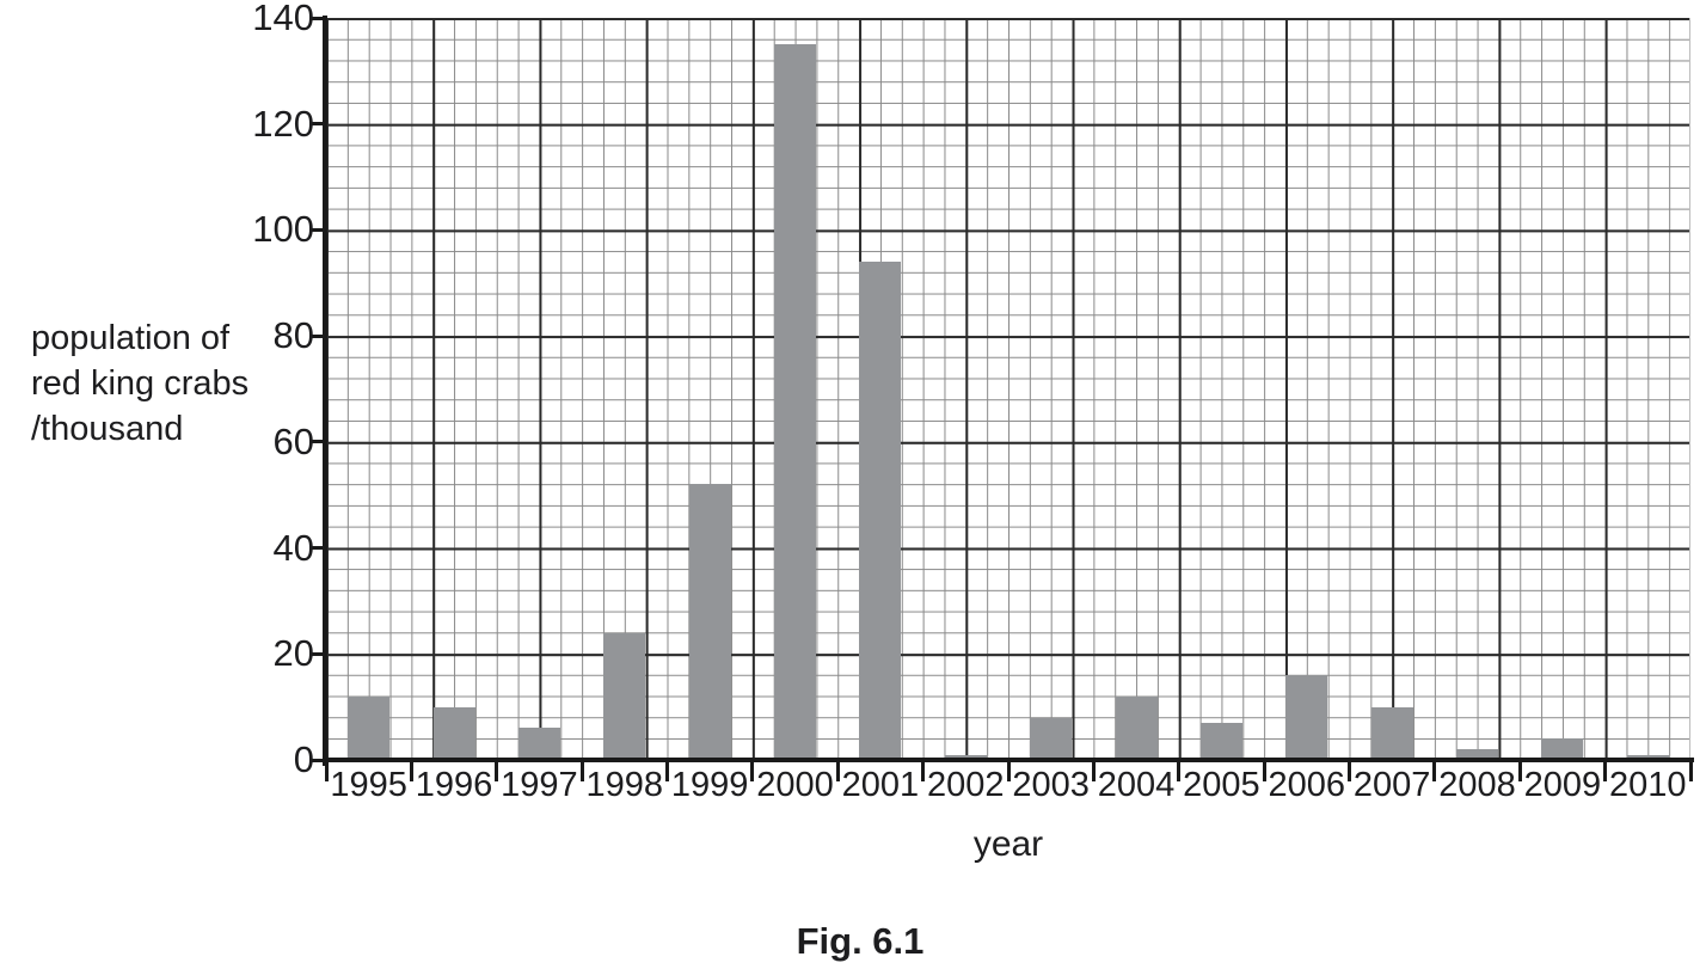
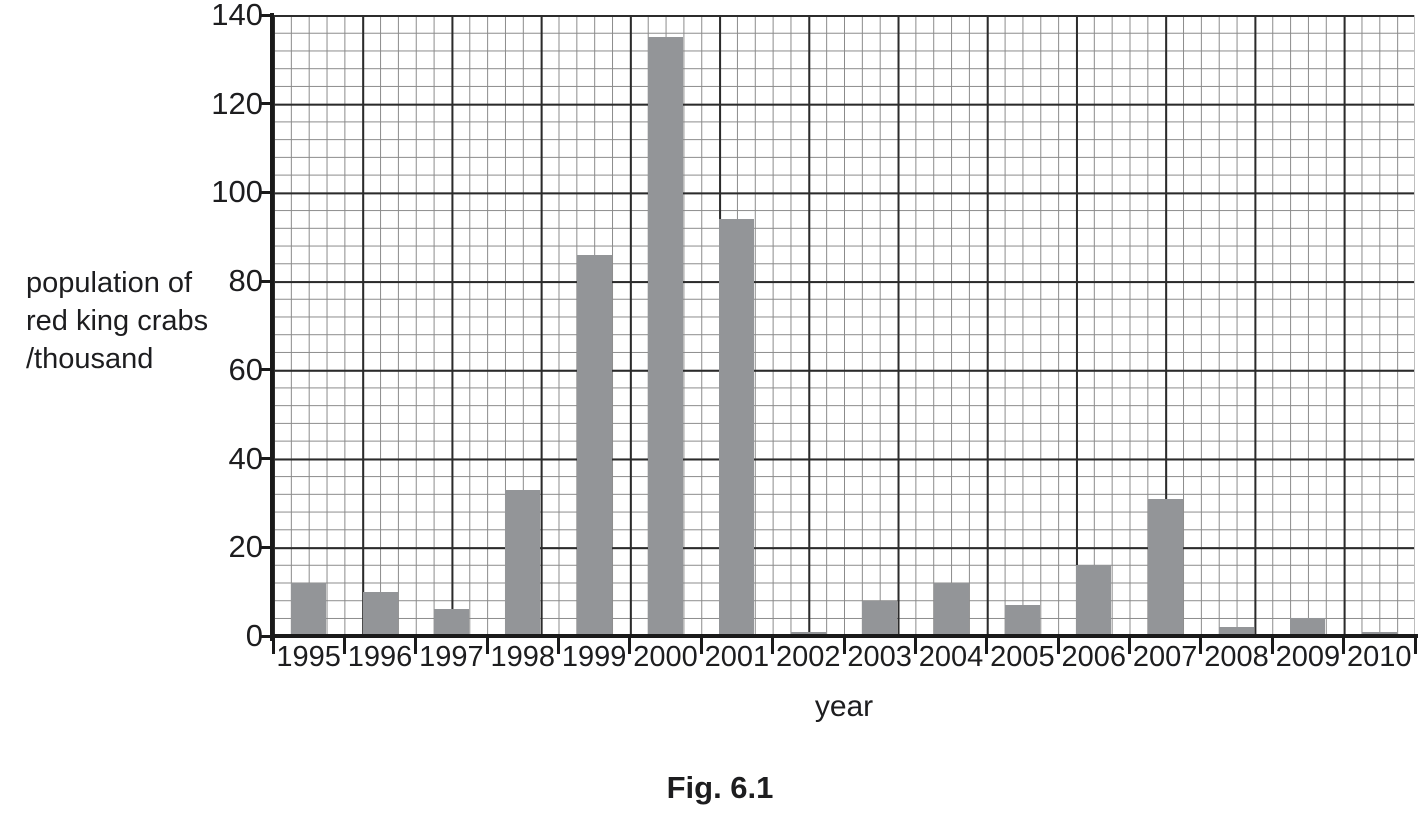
1998: 24 -> 33
1999: 52 -> 86
2007: 10 -> 31
